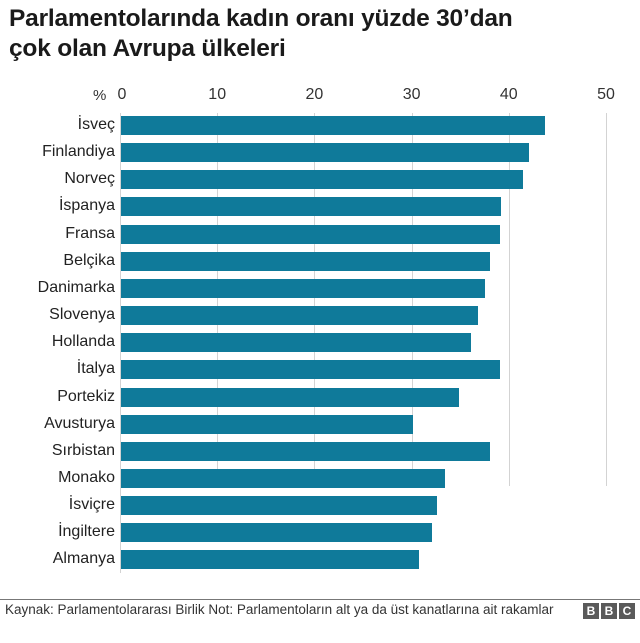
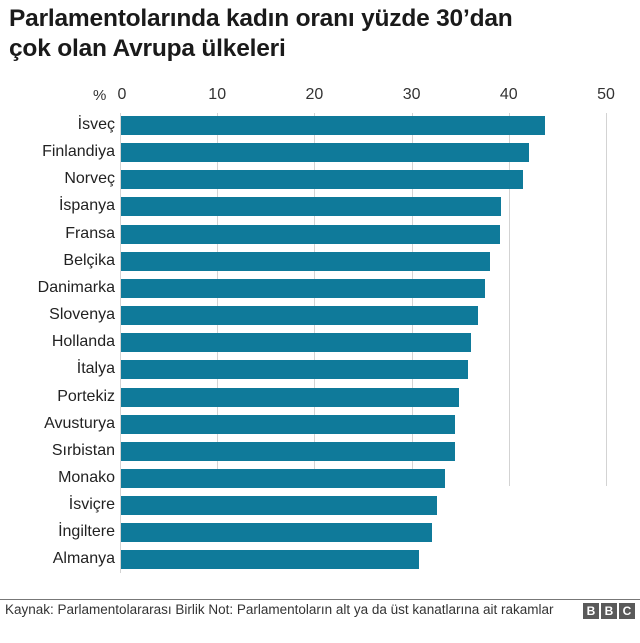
İtalya: 39 -> 36
Avusturya: 30 -> 34
Sırbistan: 38 -> 34
